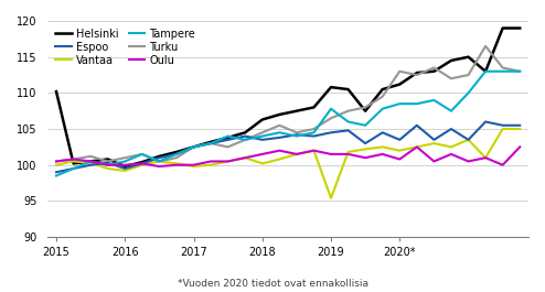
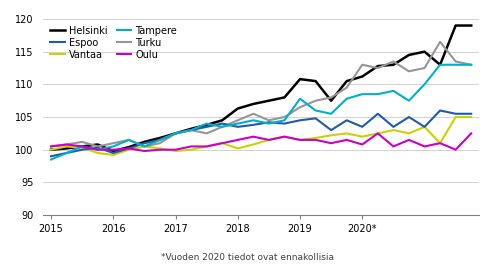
Helsinki/2015: 110.2 -> 100.0
Vantaa/2019: 95.4 -> 101.5
